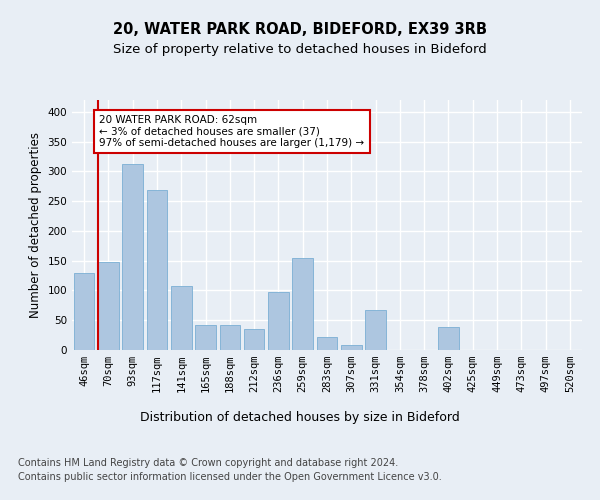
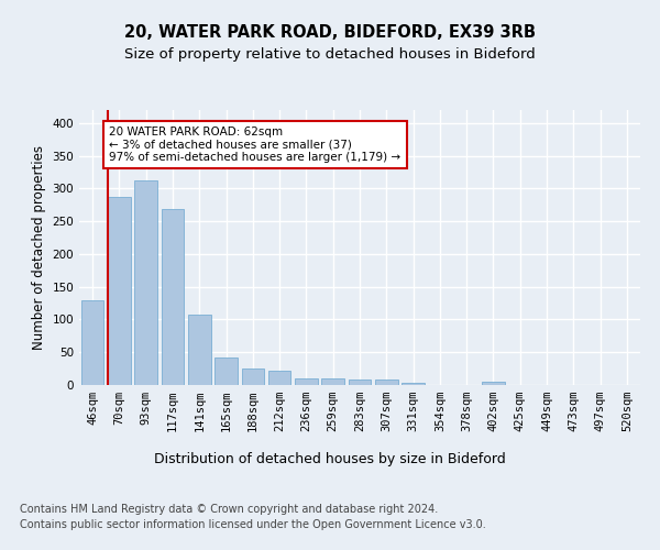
70sqm: 148 -> 288
188sqm: 42 -> 25
212sqm: 36 -> 22
236sqm: 98 -> 10
259sqm: 154 -> 10
283sqm: 22 -> 8
331sqm: 68 -> 4
402sqm: 38 -> 5
